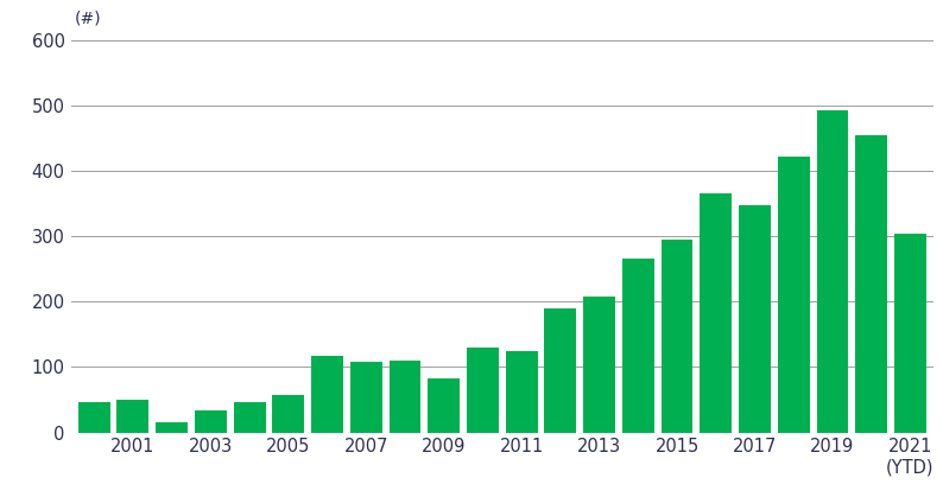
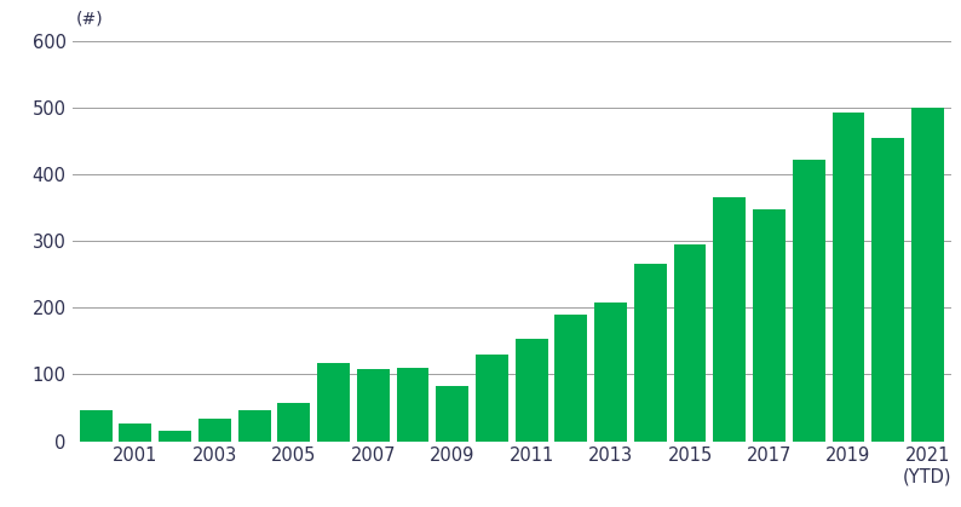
2001: 50 -> 27
2011: 124 -> 153
2021 (YTD): 304 -> 500
